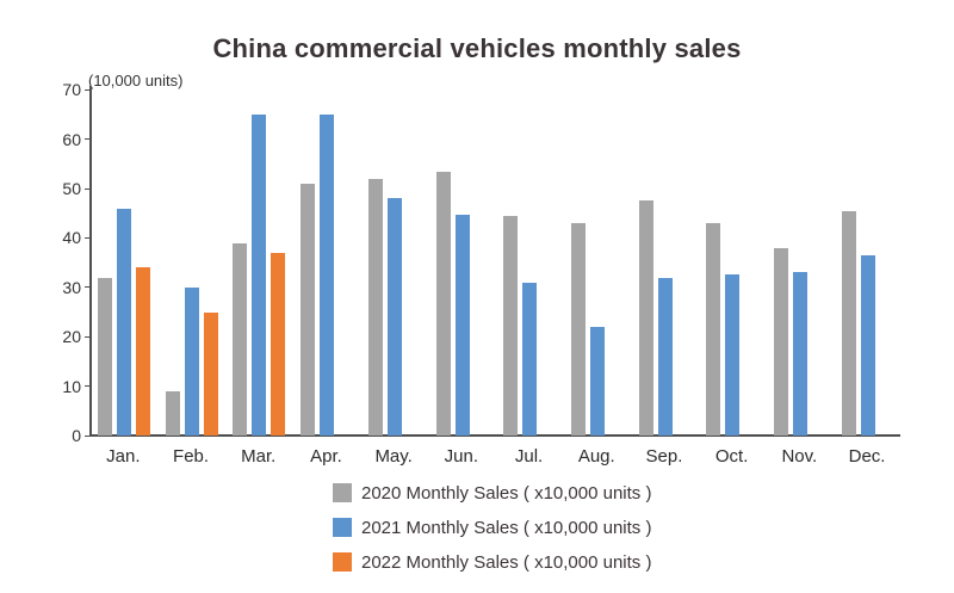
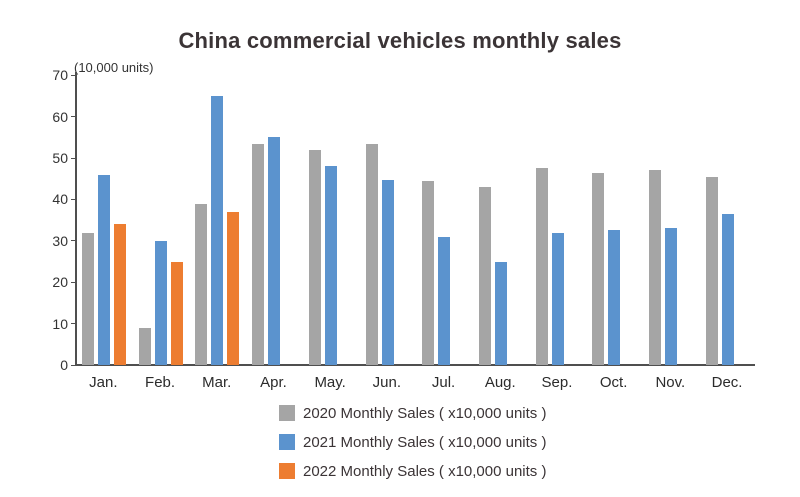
2020 Monthly Sales ( x10,000 units )/Apr.: 51 -> 54
2021 Monthly Sales ( x10,000 units )/Apr.: 65 -> 55
2021 Monthly Sales ( x10,000 units )/Aug.: 22 -> 25
2020 Monthly Sales ( x10,000 units )/Oct.: 43 -> 46
2020 Monthly Sales ( x10,000 units )/Nov.: 38 -> 47
